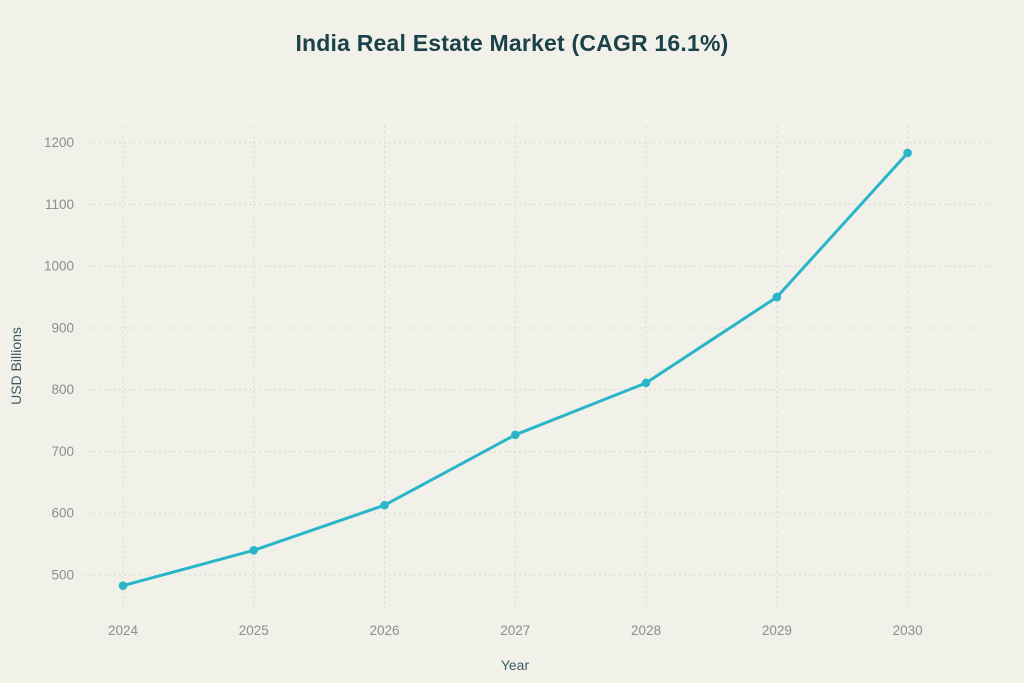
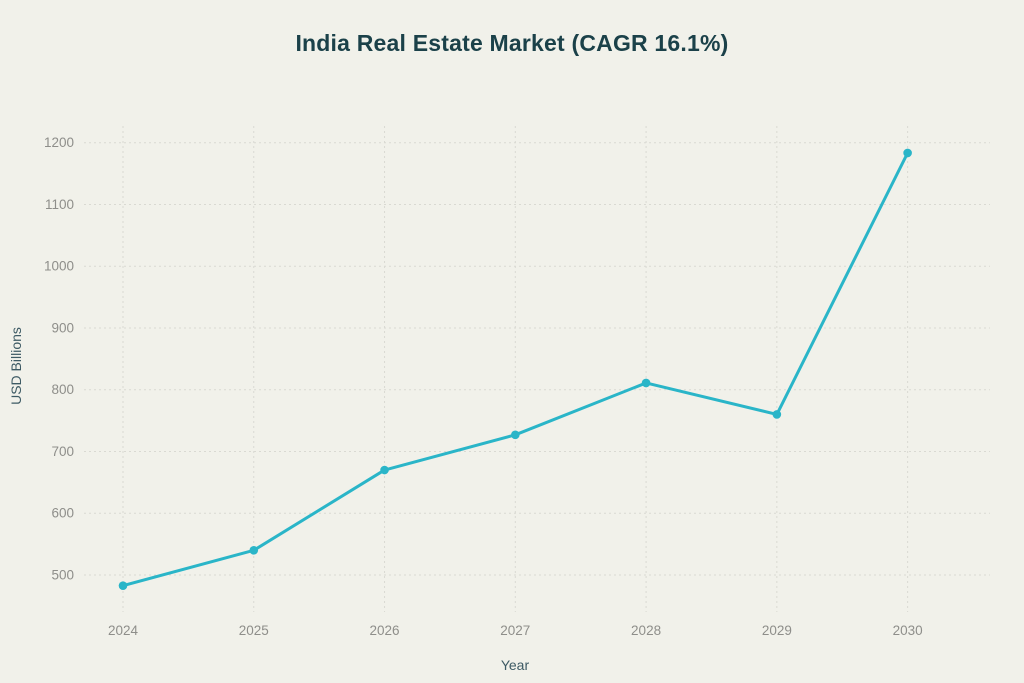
2026: 610 -> 670
2029: 950 -> 760
